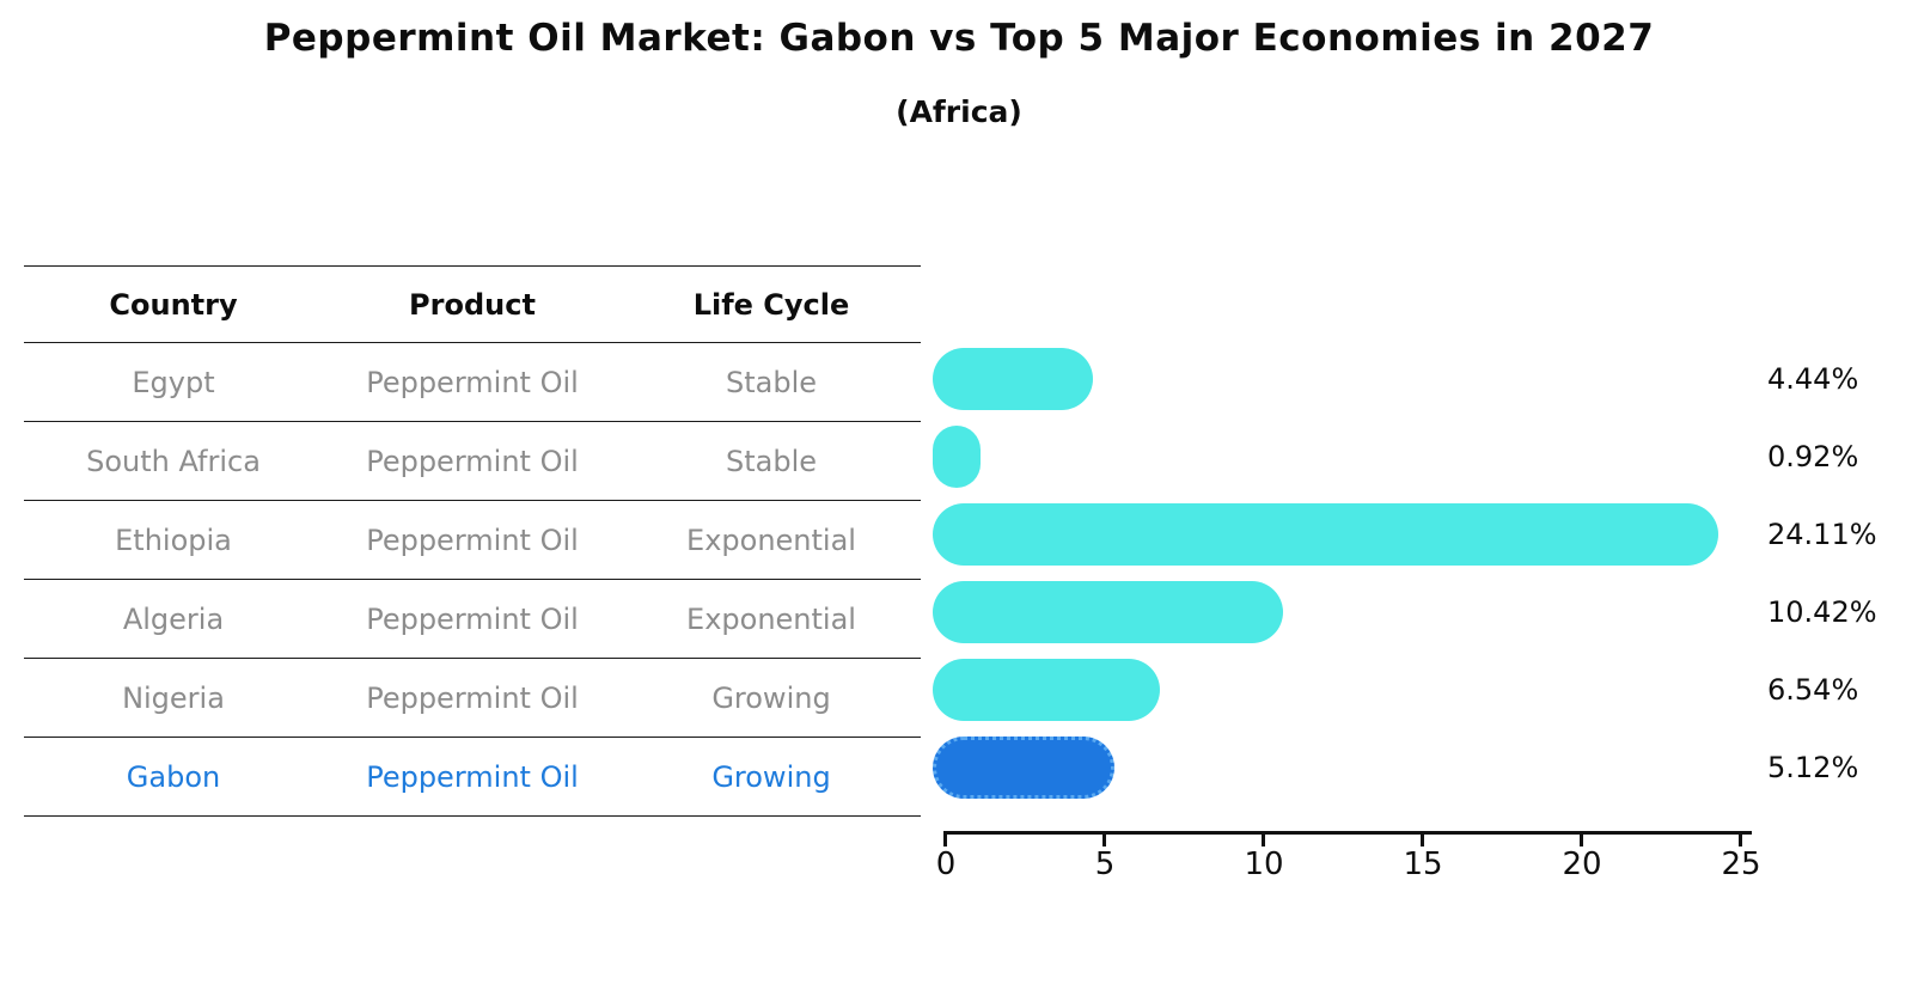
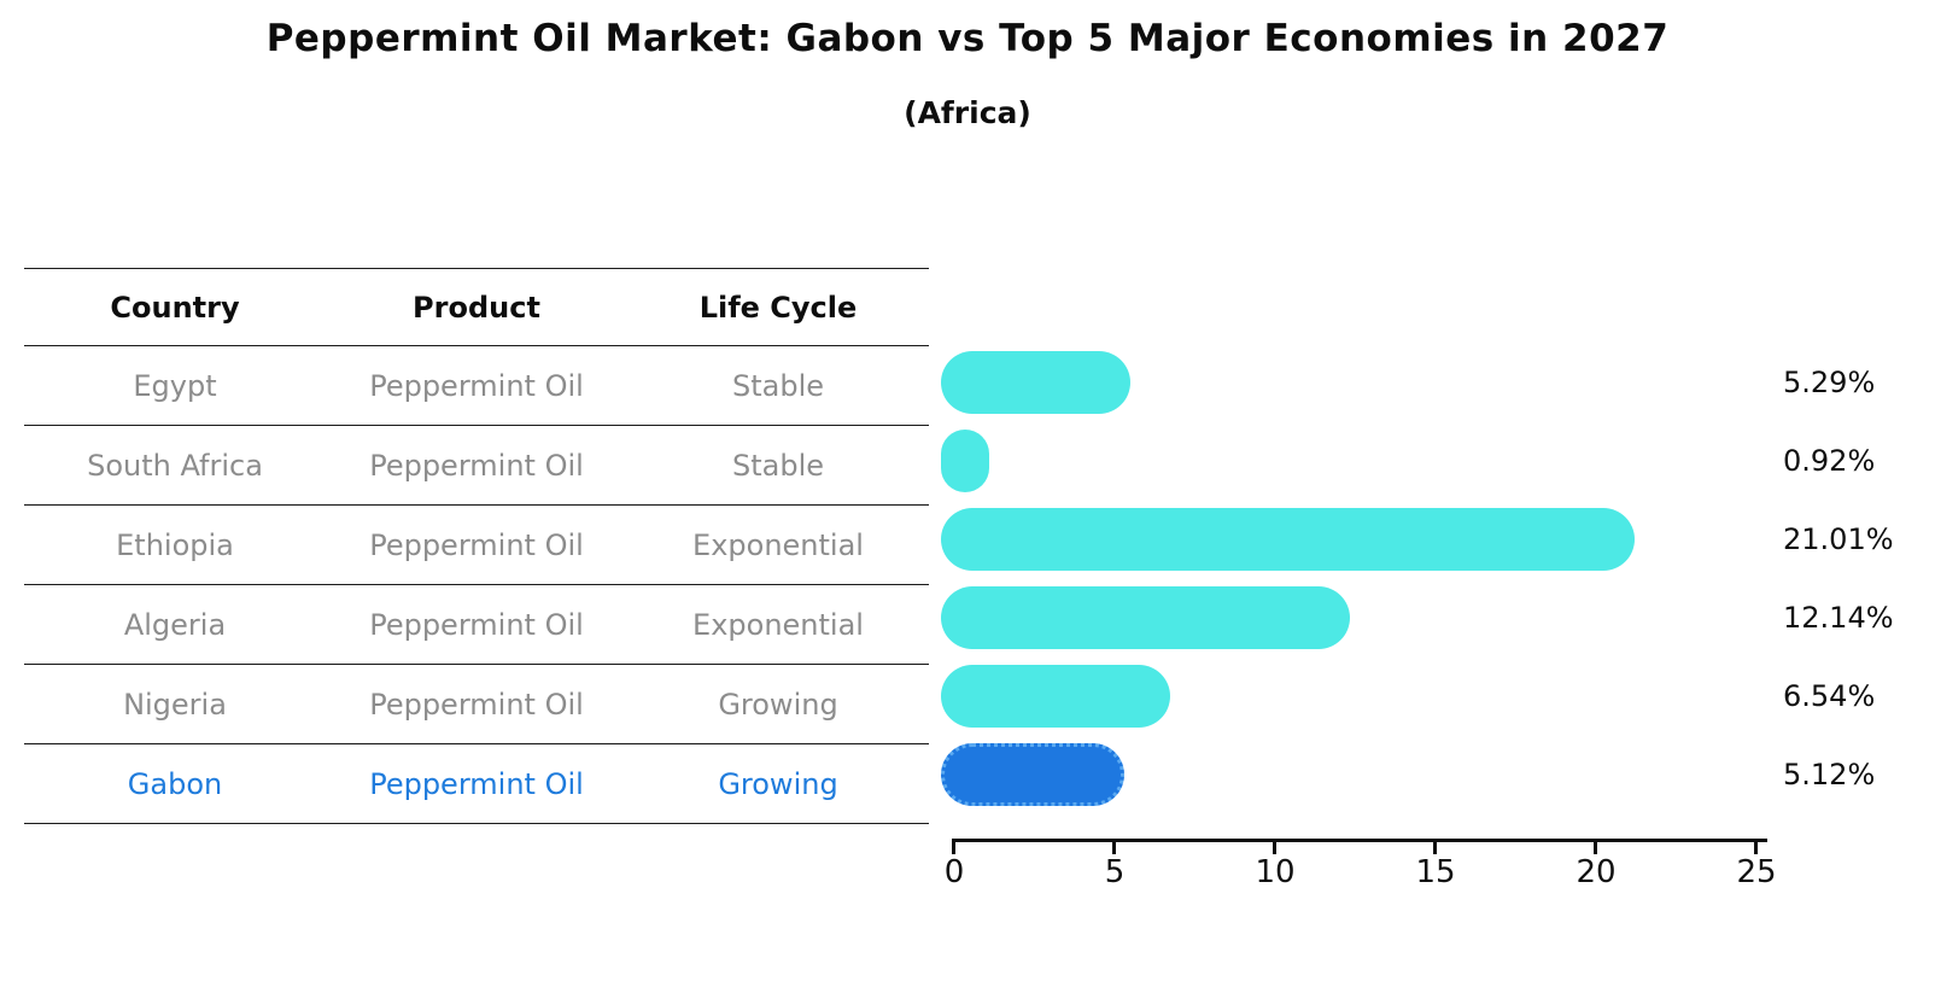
Egypt: 4.44% -> 5.29%
Ethiopia: 24.11% -> 21.01%
Algeria: 10.42% -> 12.14%
